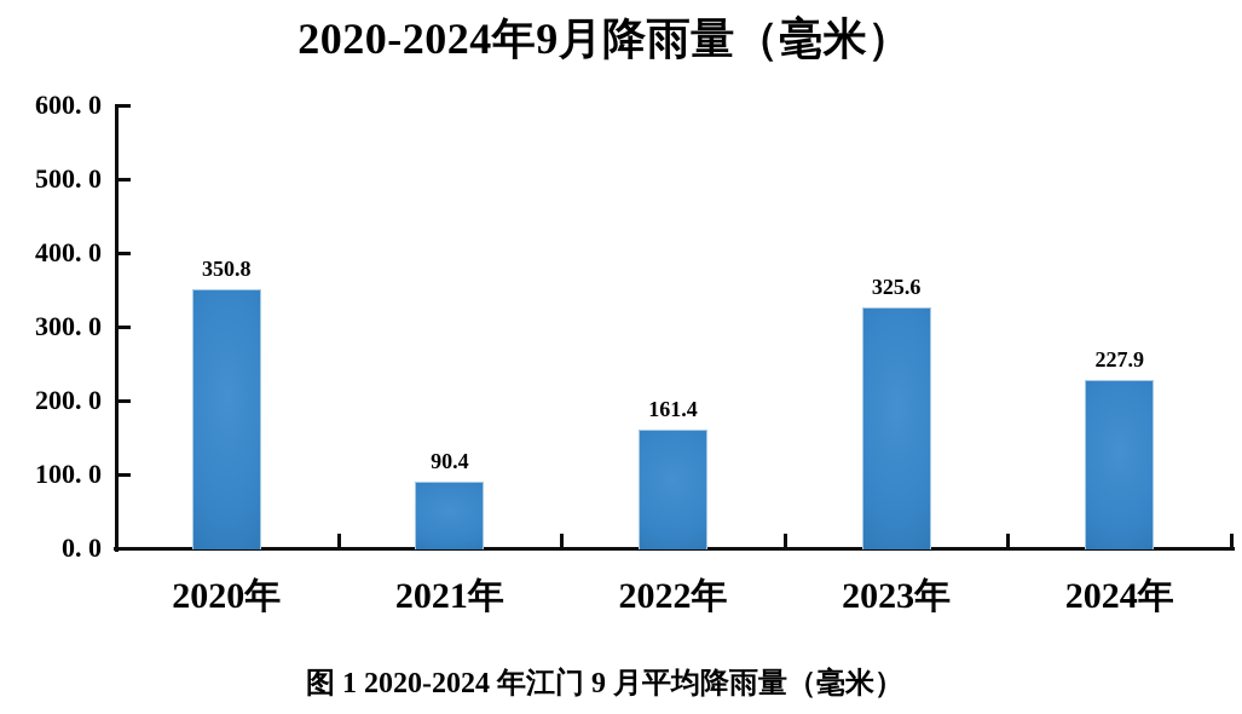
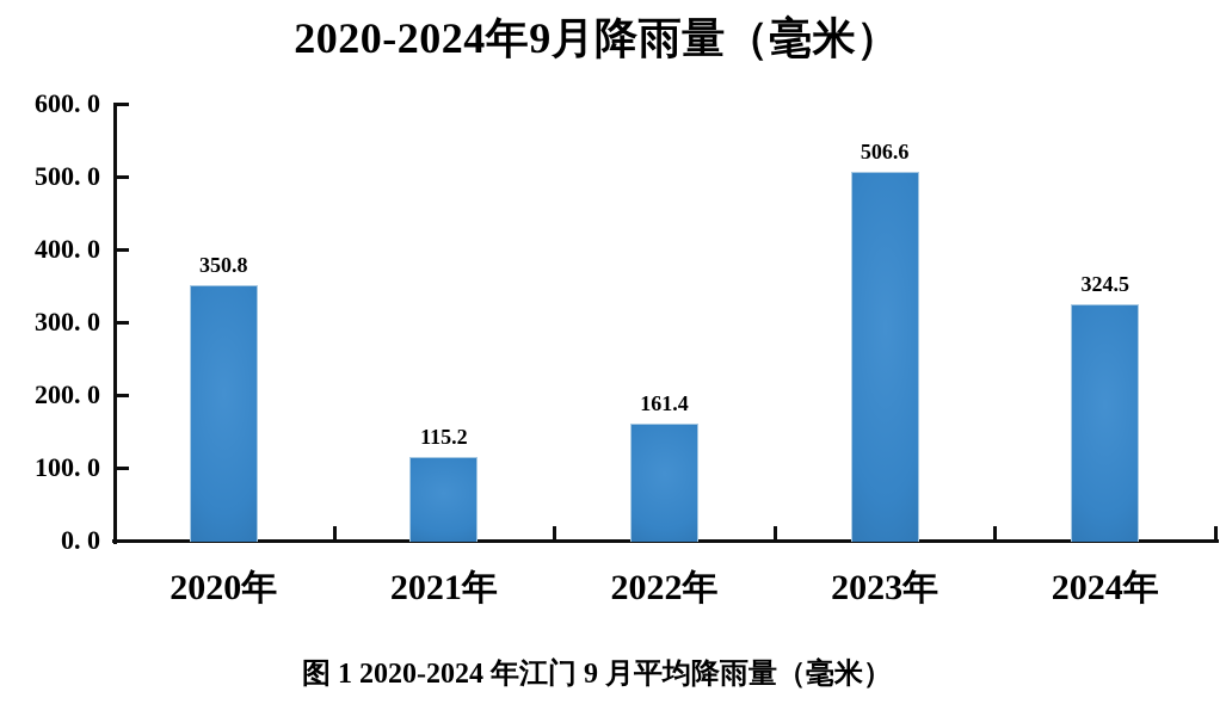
2021年: 90.4 -> 115.2
2023年: 325.6 -> 506.6
2024年: 227.9 -> 324.5
